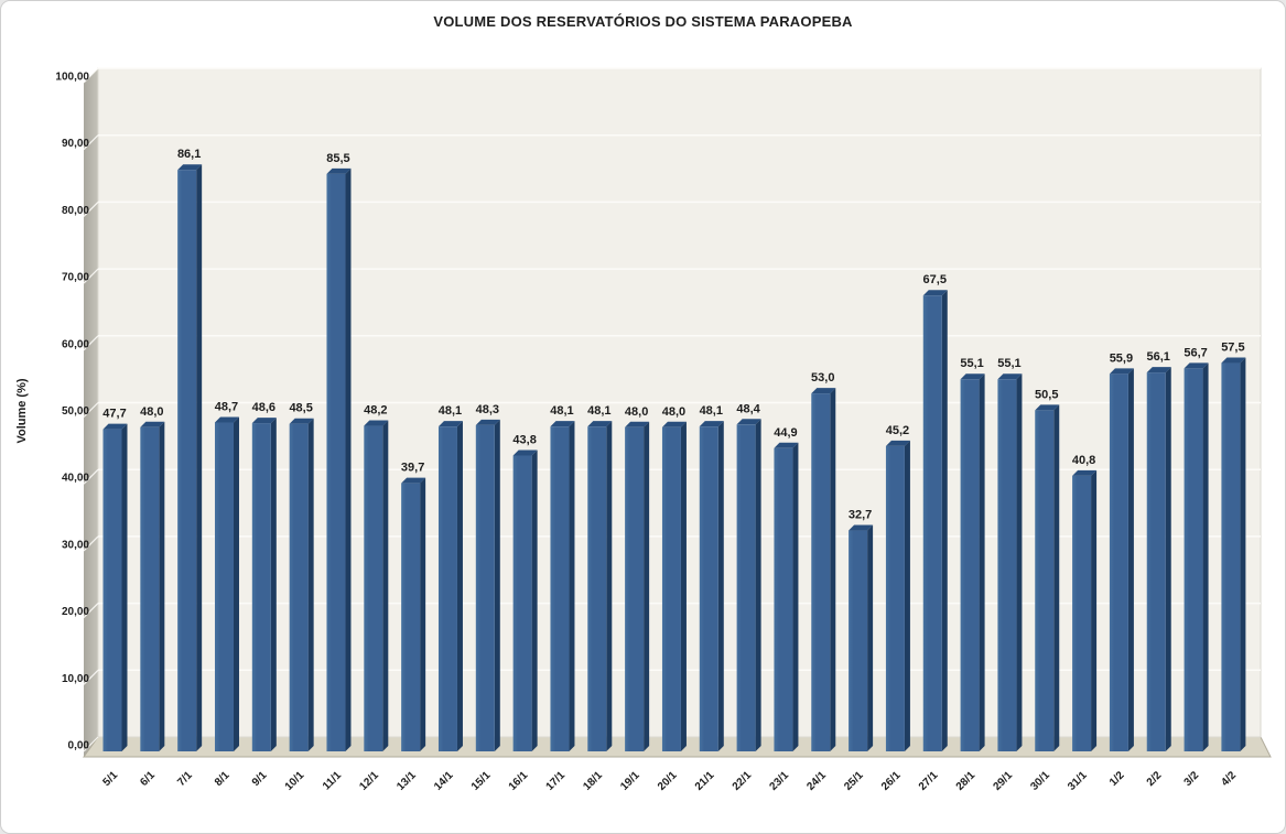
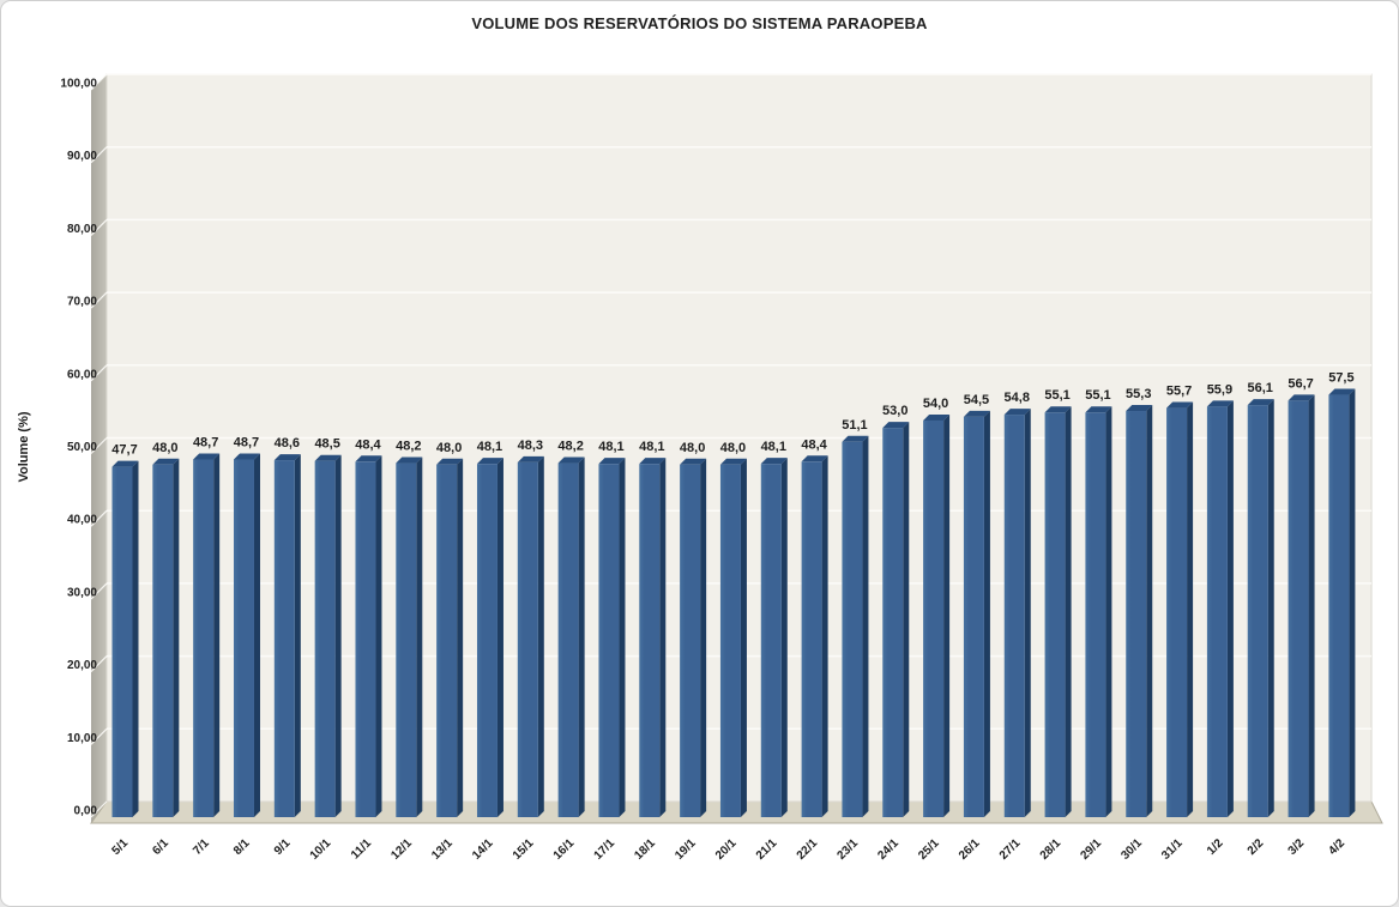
7/1: 86,1 -> 48,7
11/1: 85,5 -> 48,4
13/1: 39,7 -> 48,0
16/1: 43,8 -> 48,2
23/1: 44,9 -> 51,1
25/1: 32,7 -> 54,0
26/1: 45,2 -> 54,5
27/1: 67,5 -> 54,8
30/1: 50,5 -> 55,3
31/1: 40,8 -> 55,7
